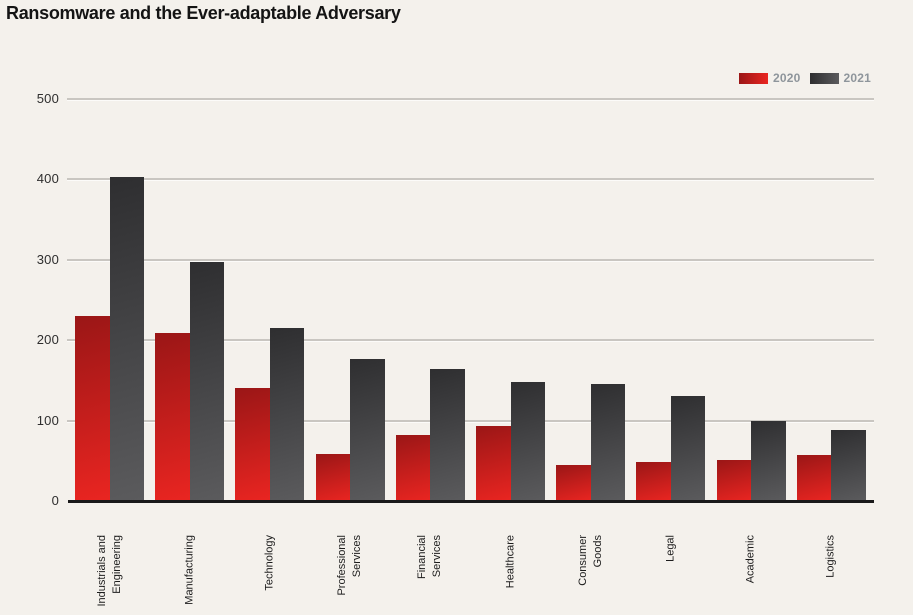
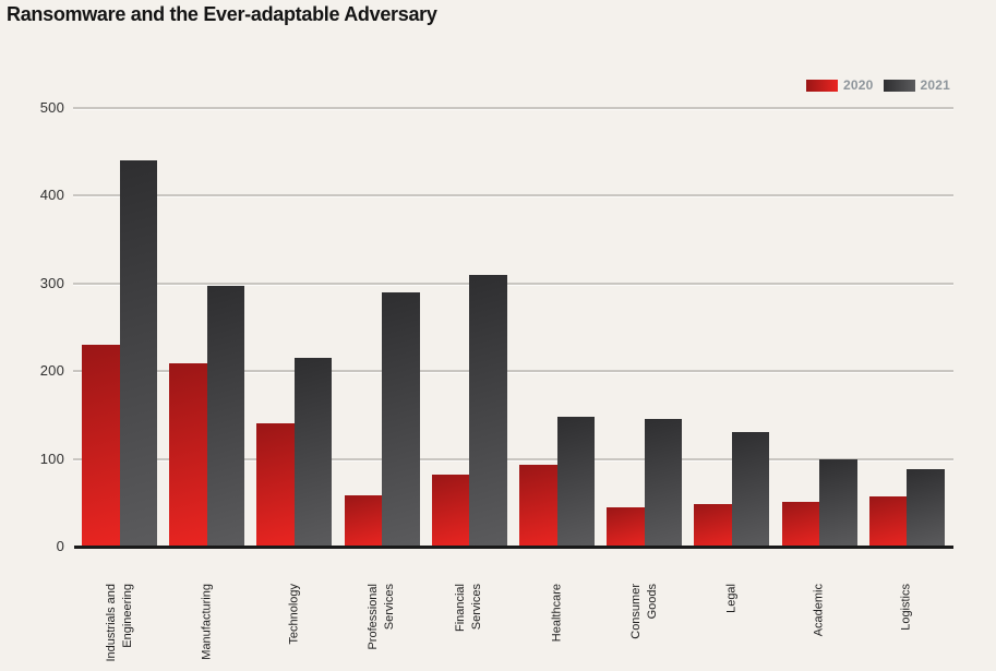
2021/Industrials and Engineering: 400 -> 440
2021/Professional Services: 180 -> 290
2021/Financial Services: 160 -> 310
